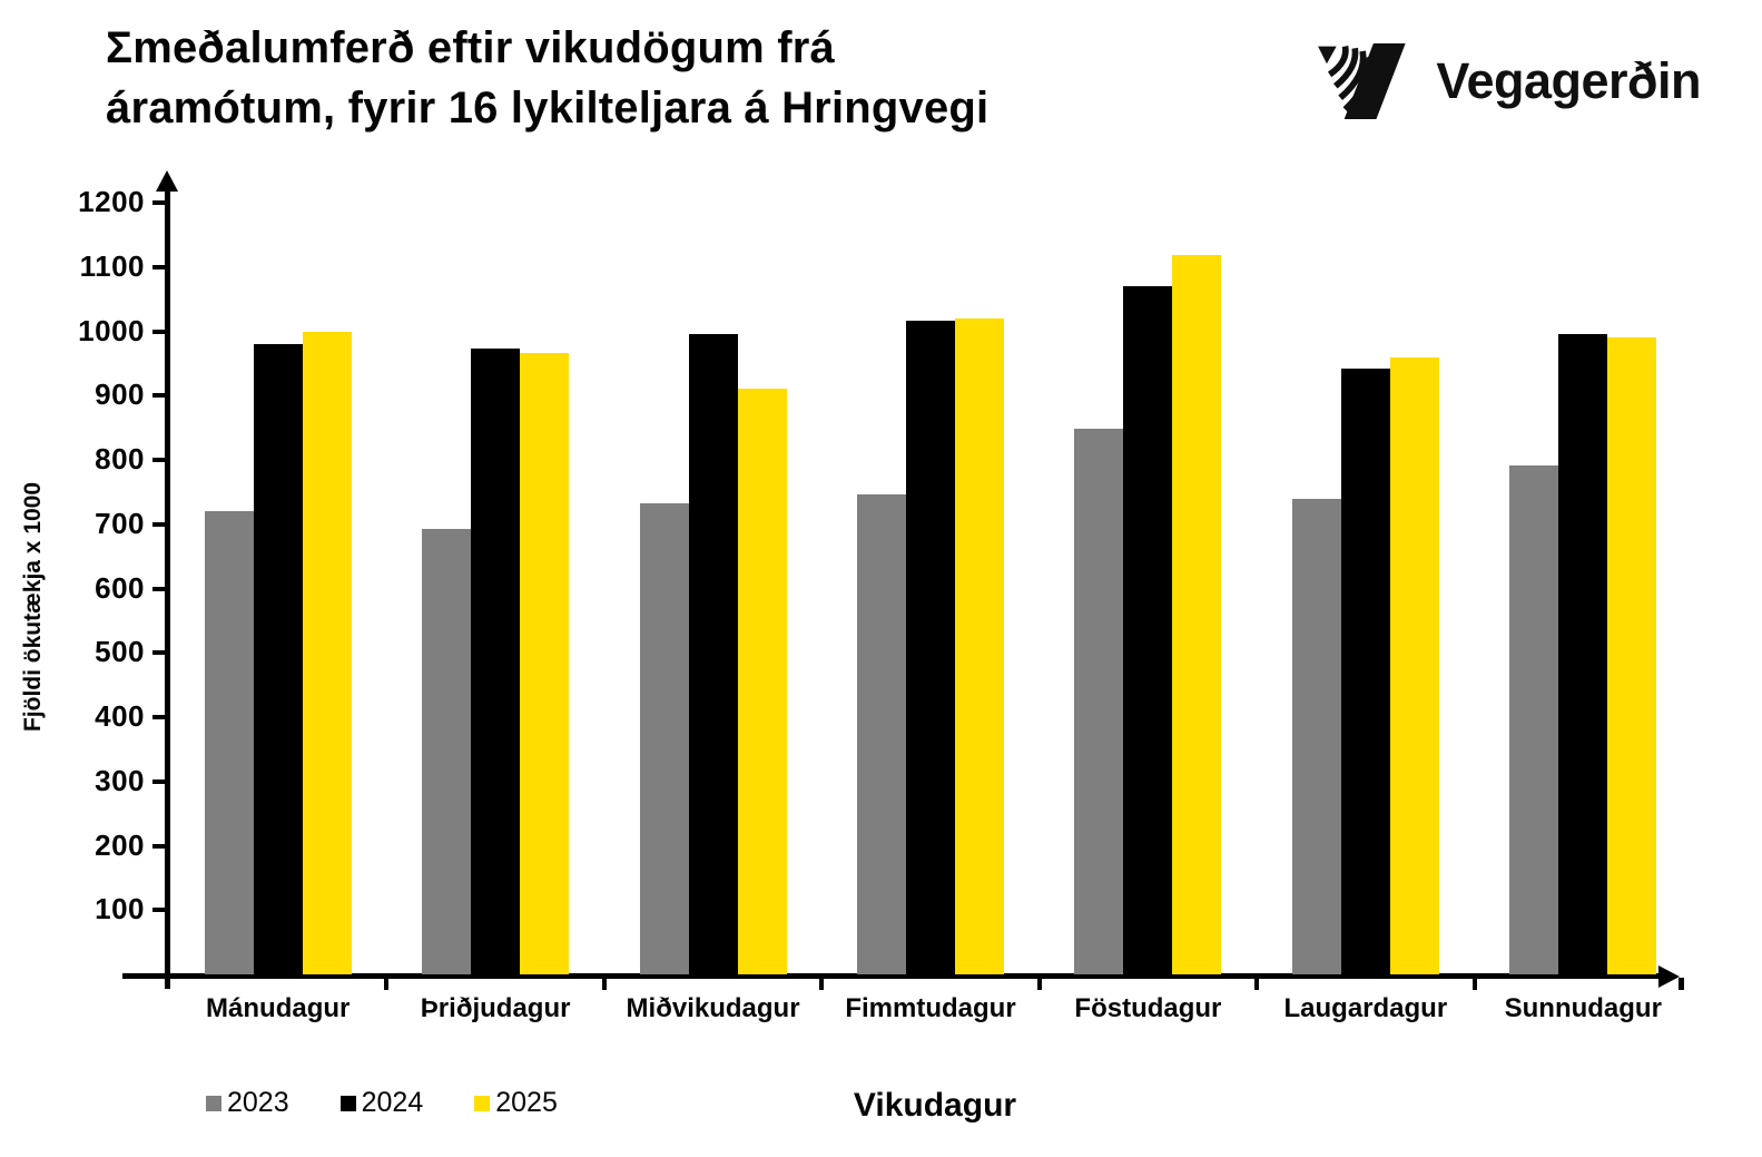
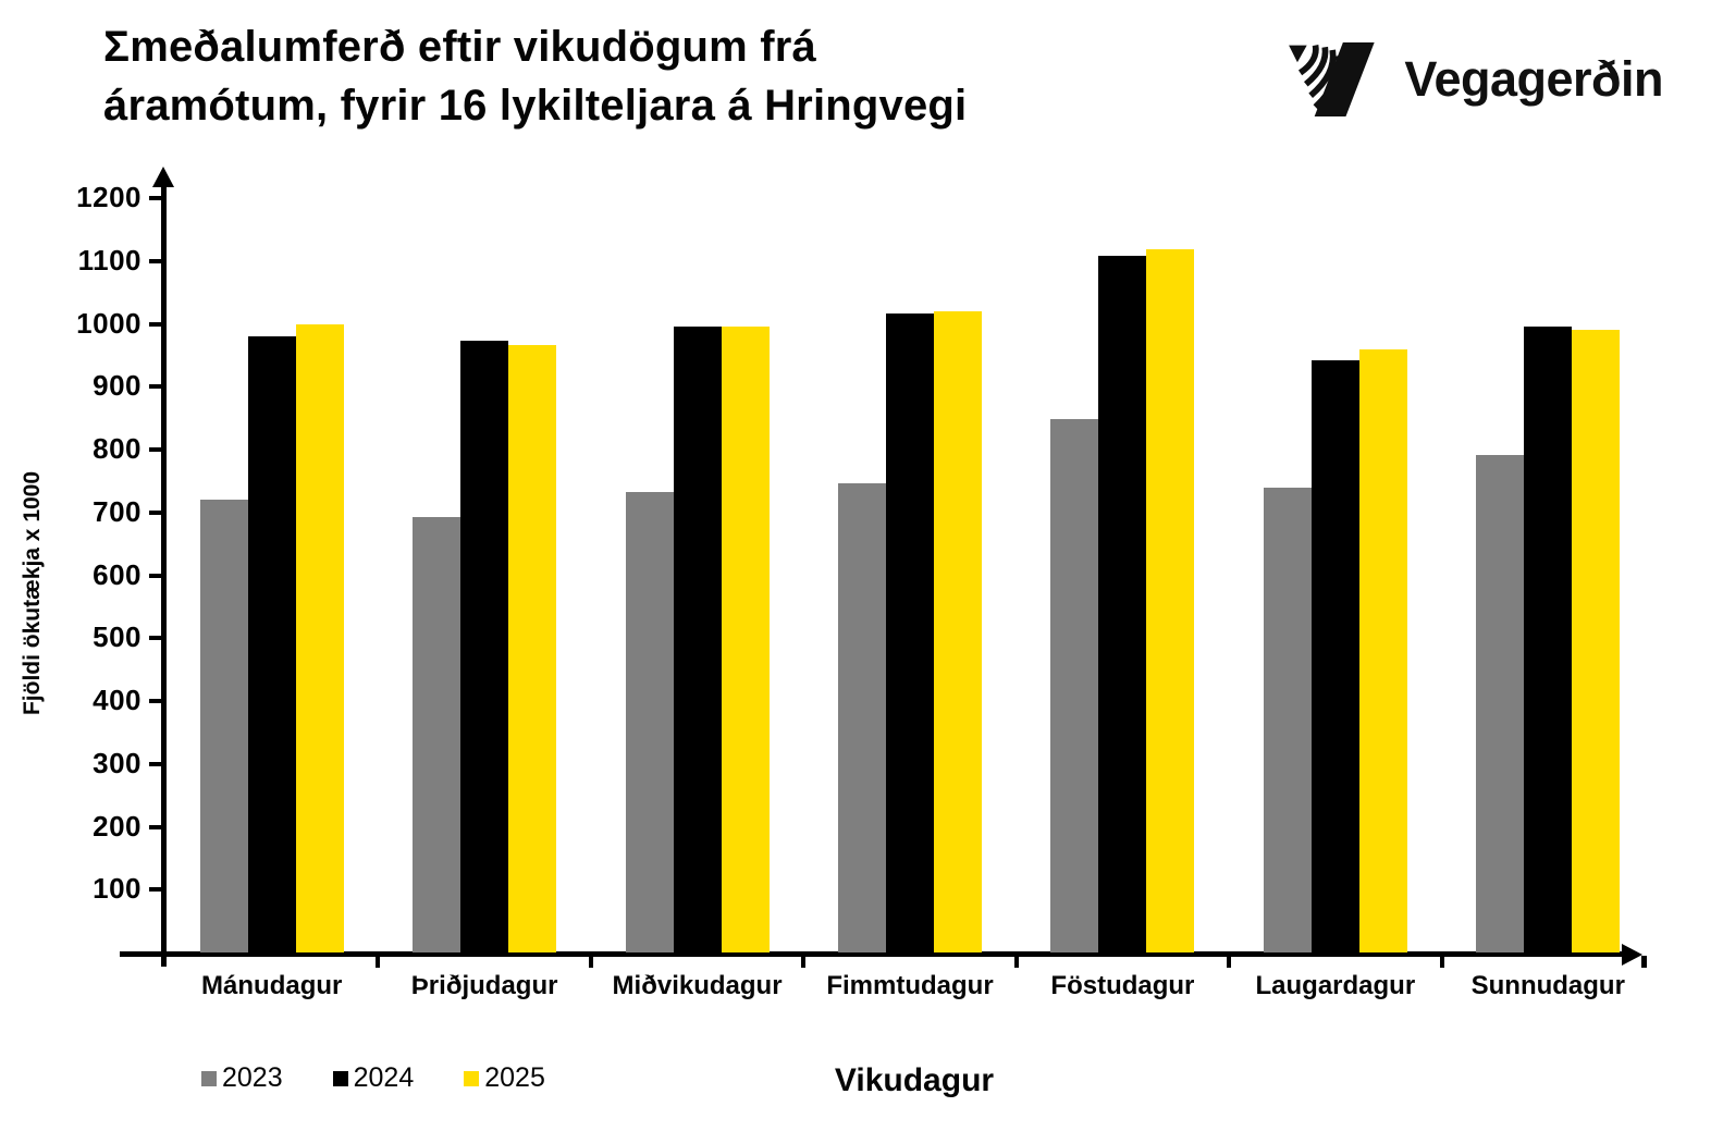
2025/Miðvikudagur: 910 -> 1000
2024/Föstudagur: 1070 -> 1110
